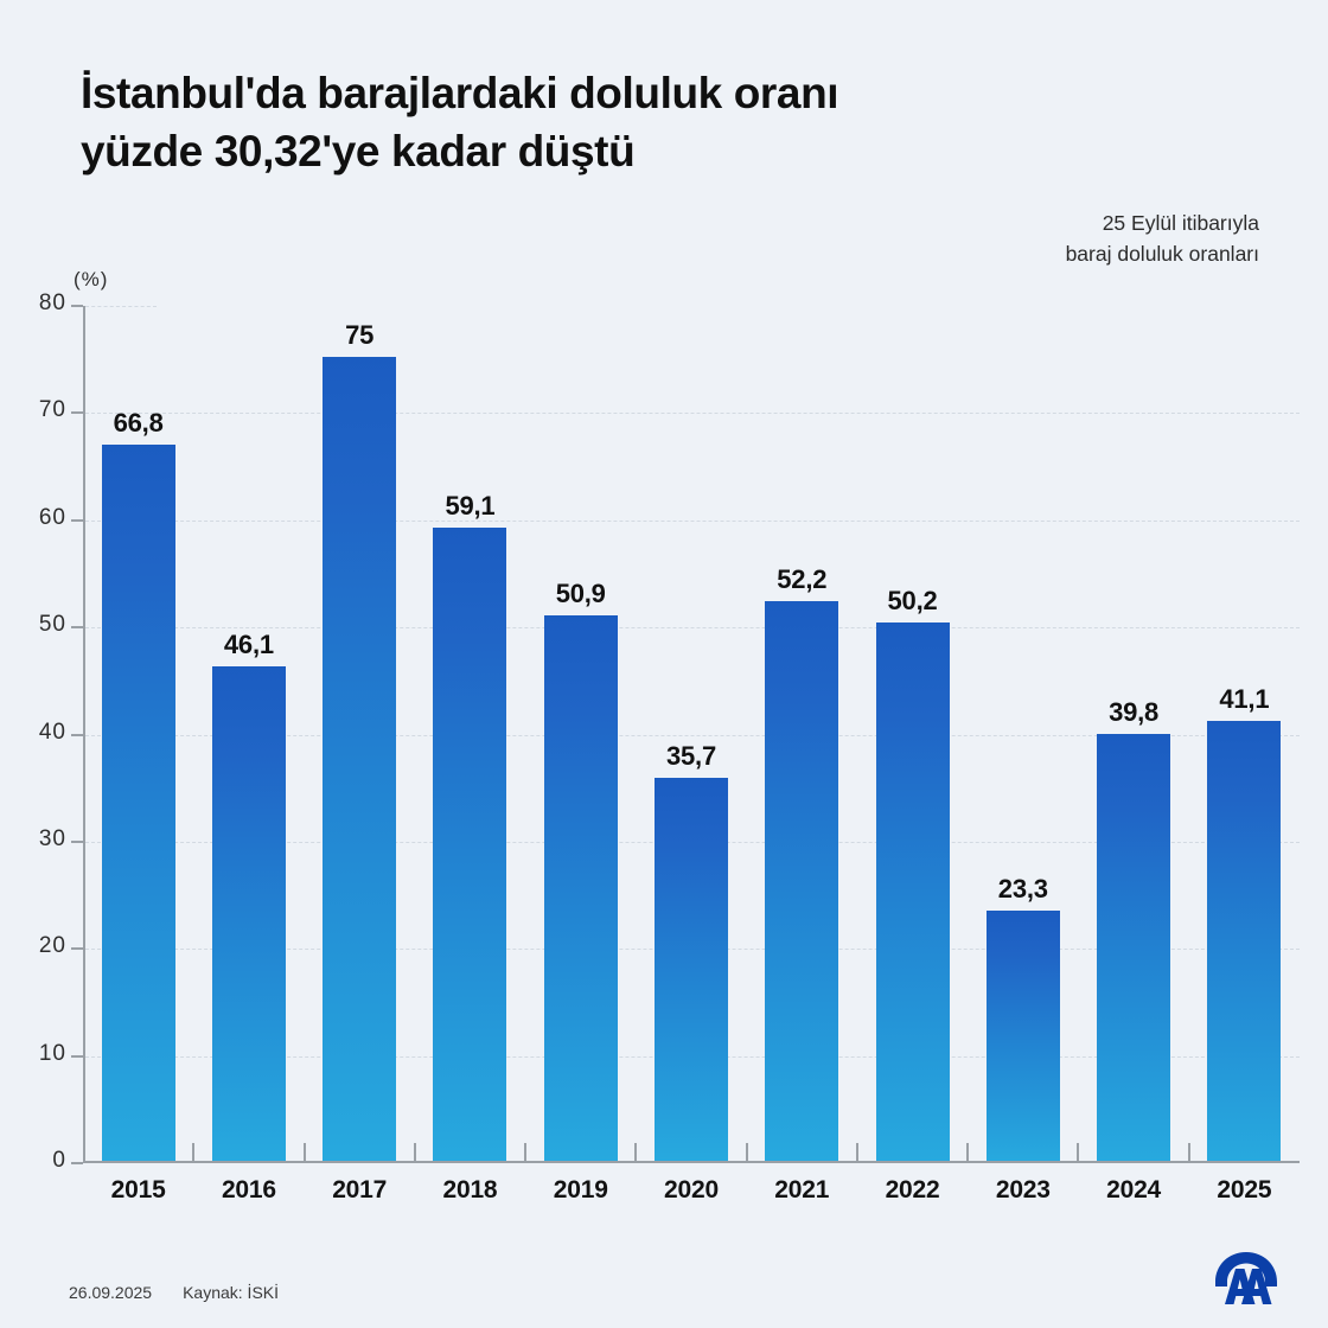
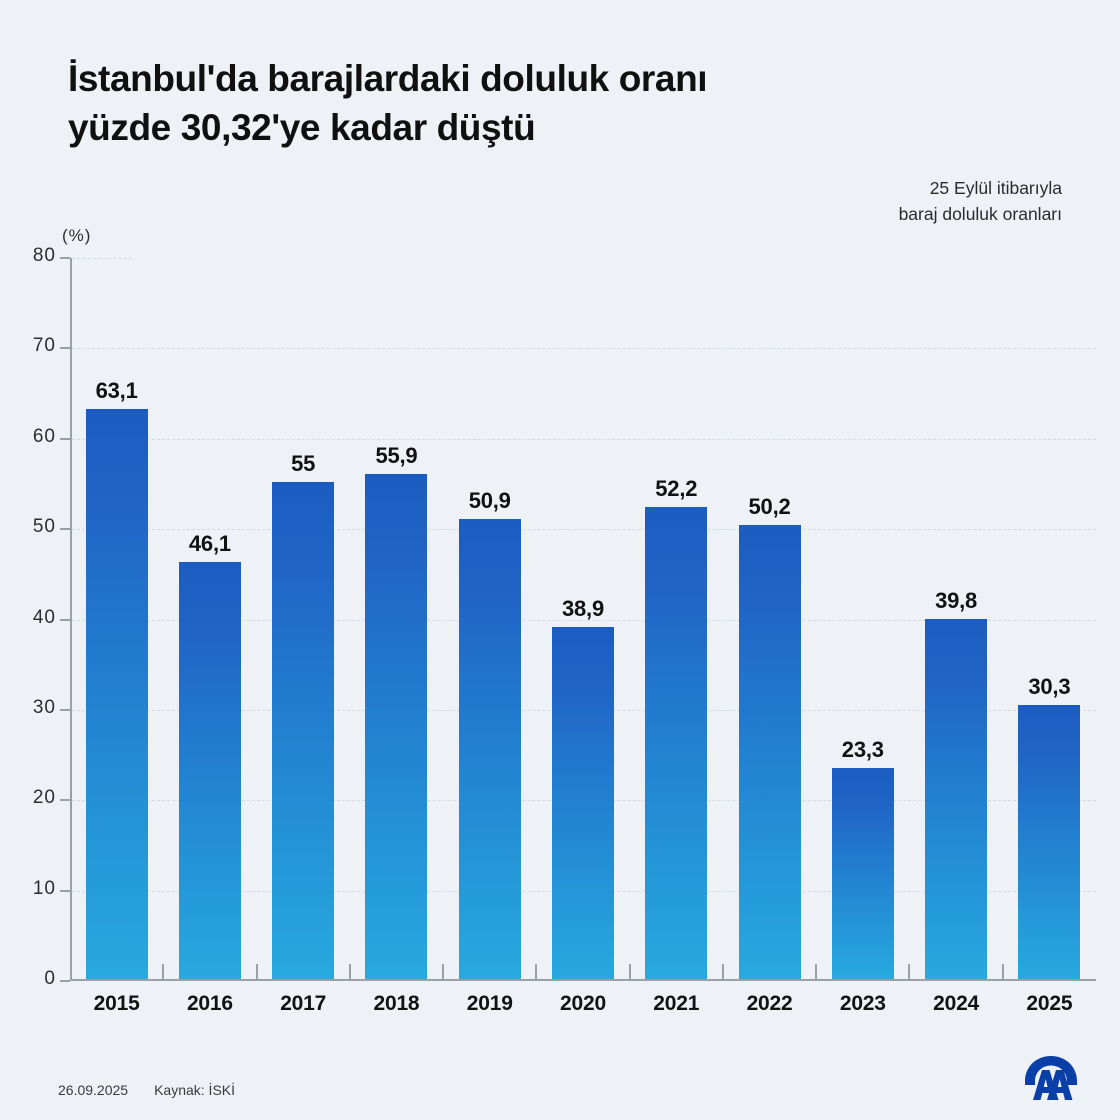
2015: 66,8 -> 63,1
2017: 75 -> 55
2018: 59,1 -> 55,9
2020: 35,7 -> 38,9
2025: 41,1 -> 30,3
